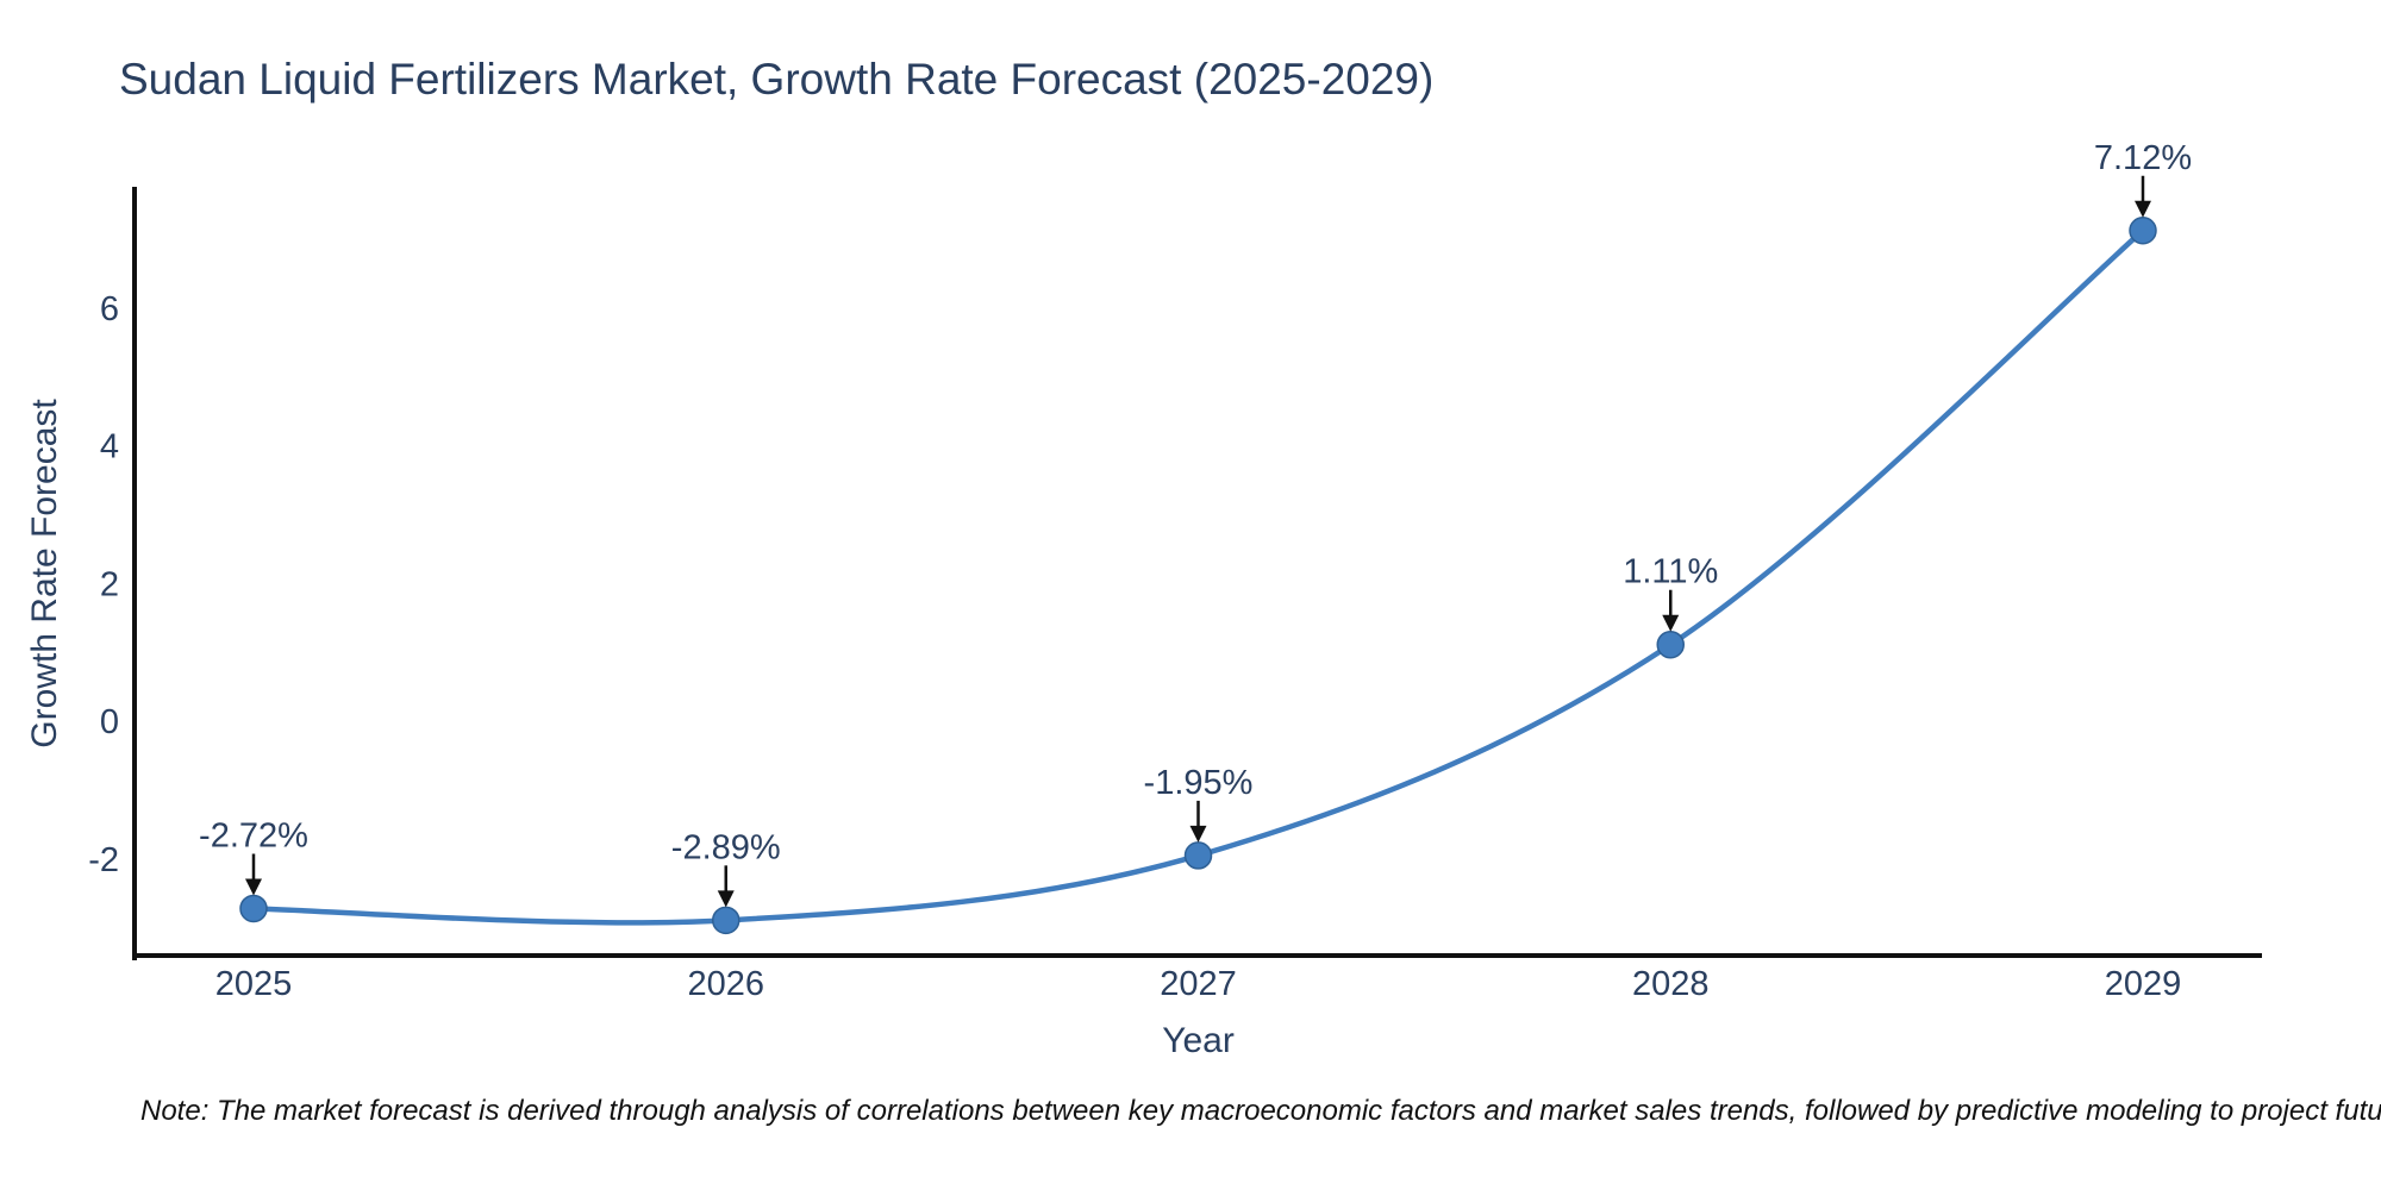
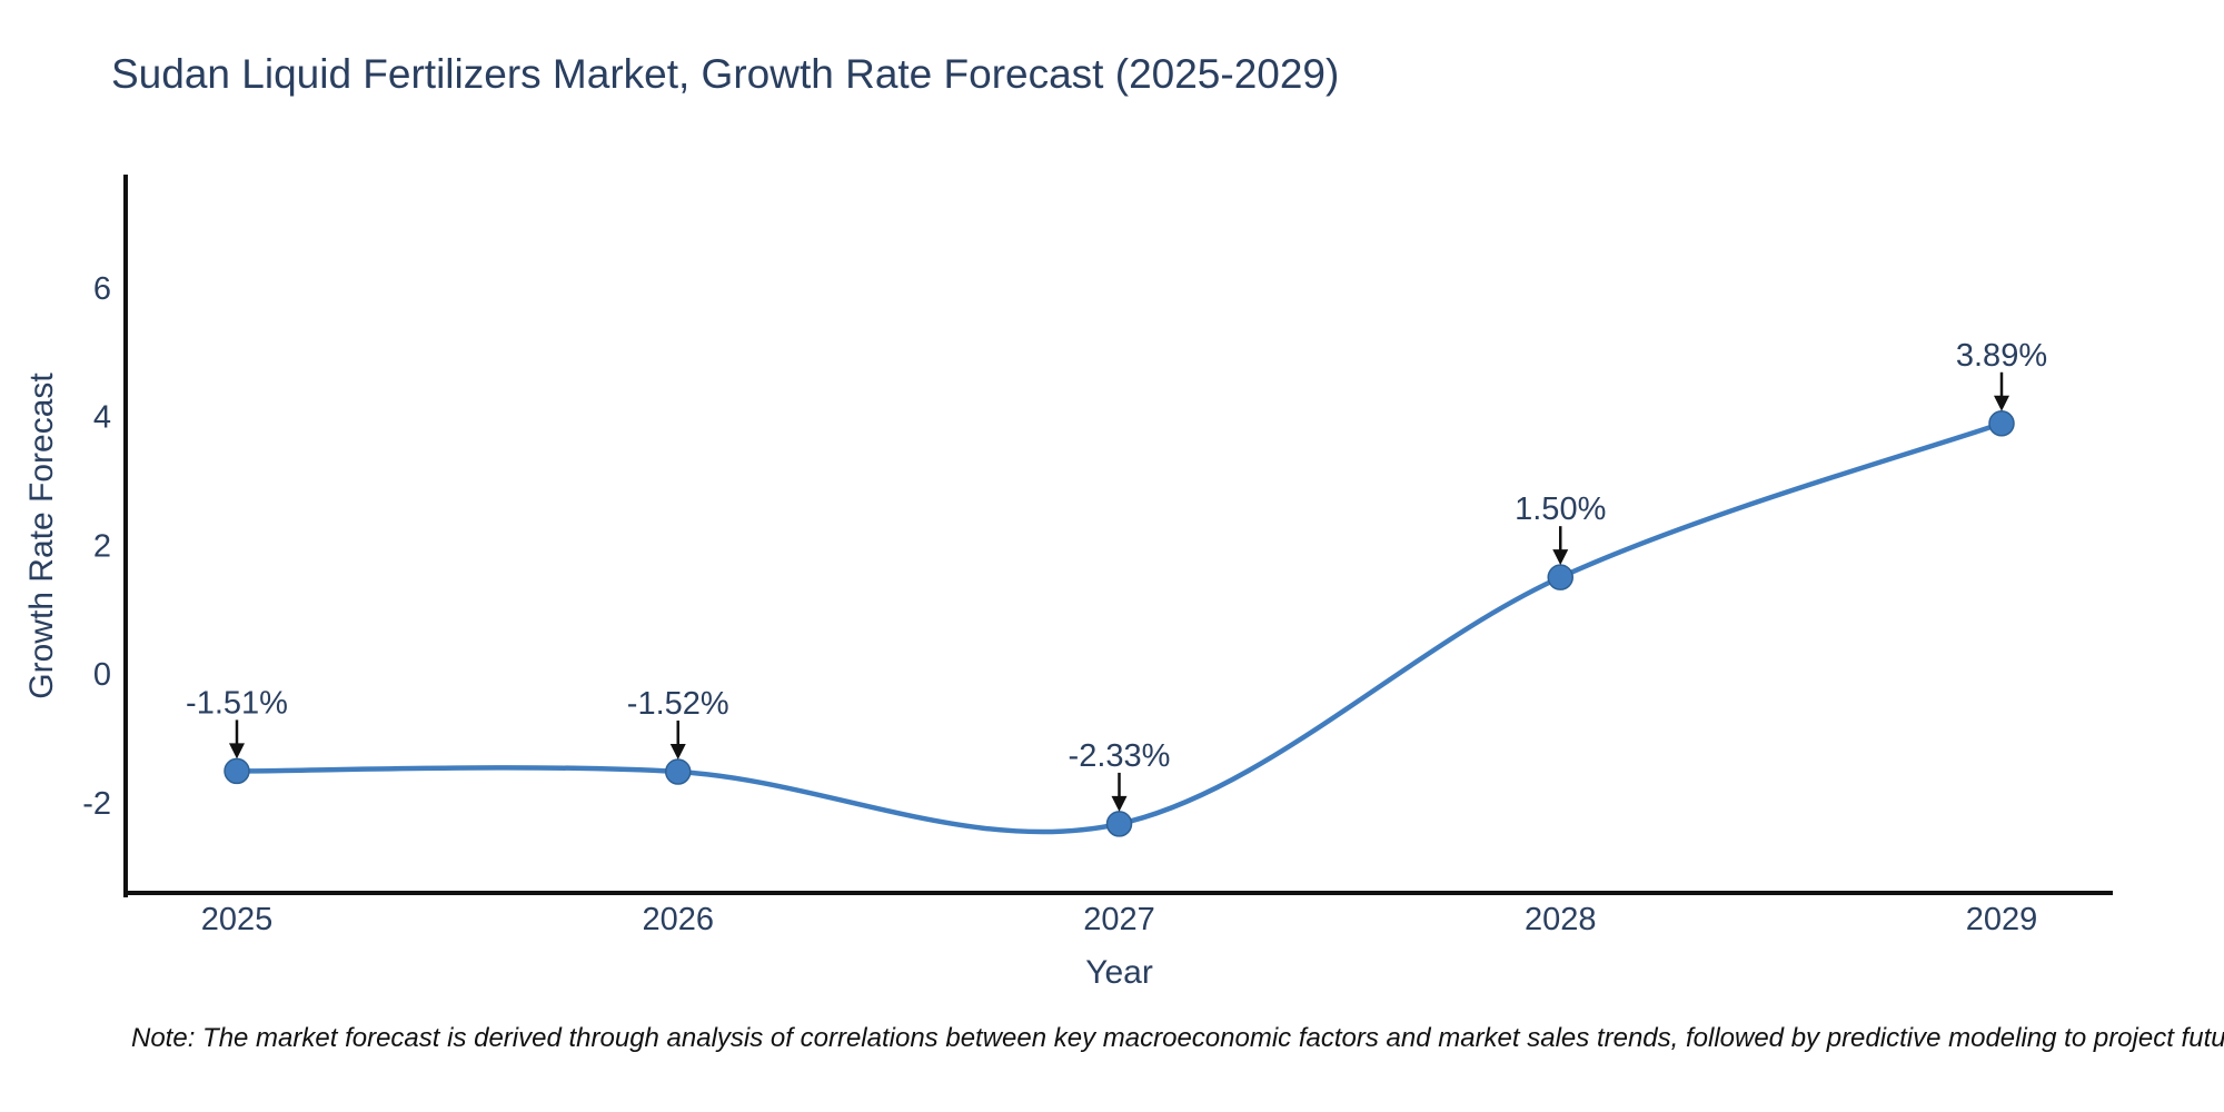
2025: -2.72% -> -1.51%
2026: -2.89% -> -1.52%
2027: -1.95% -> -2.33%
2028: 1.11% -> 1.50%
2029: 7.12% -> 3.89%
